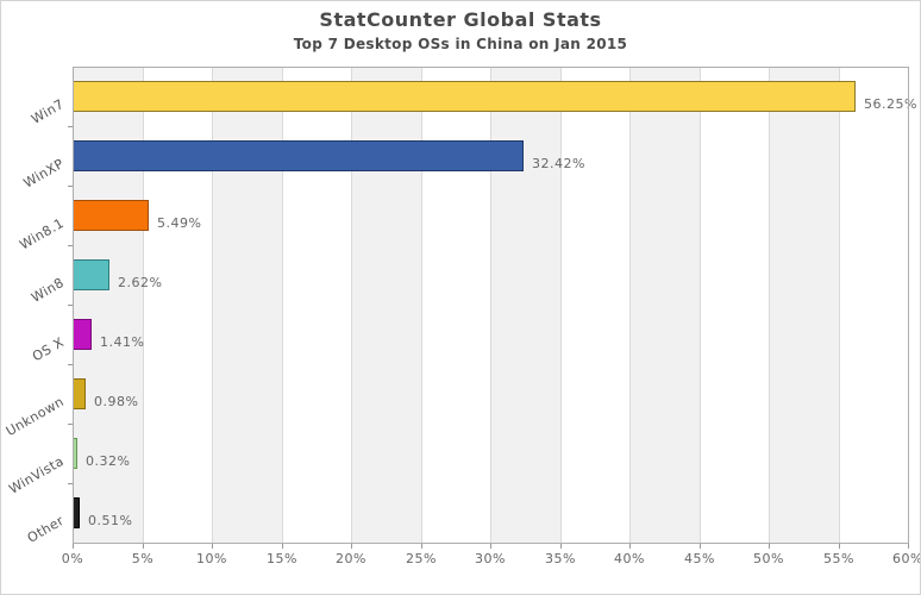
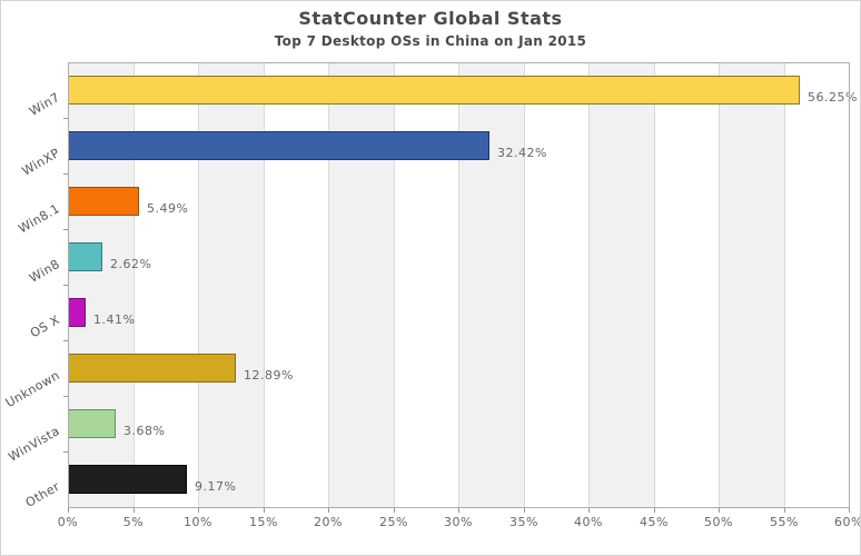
Unknown: 0.98% -> 12.89%
WinVista: 0.32% -> 3.68%
Other: 0.51% -> 9.17%
